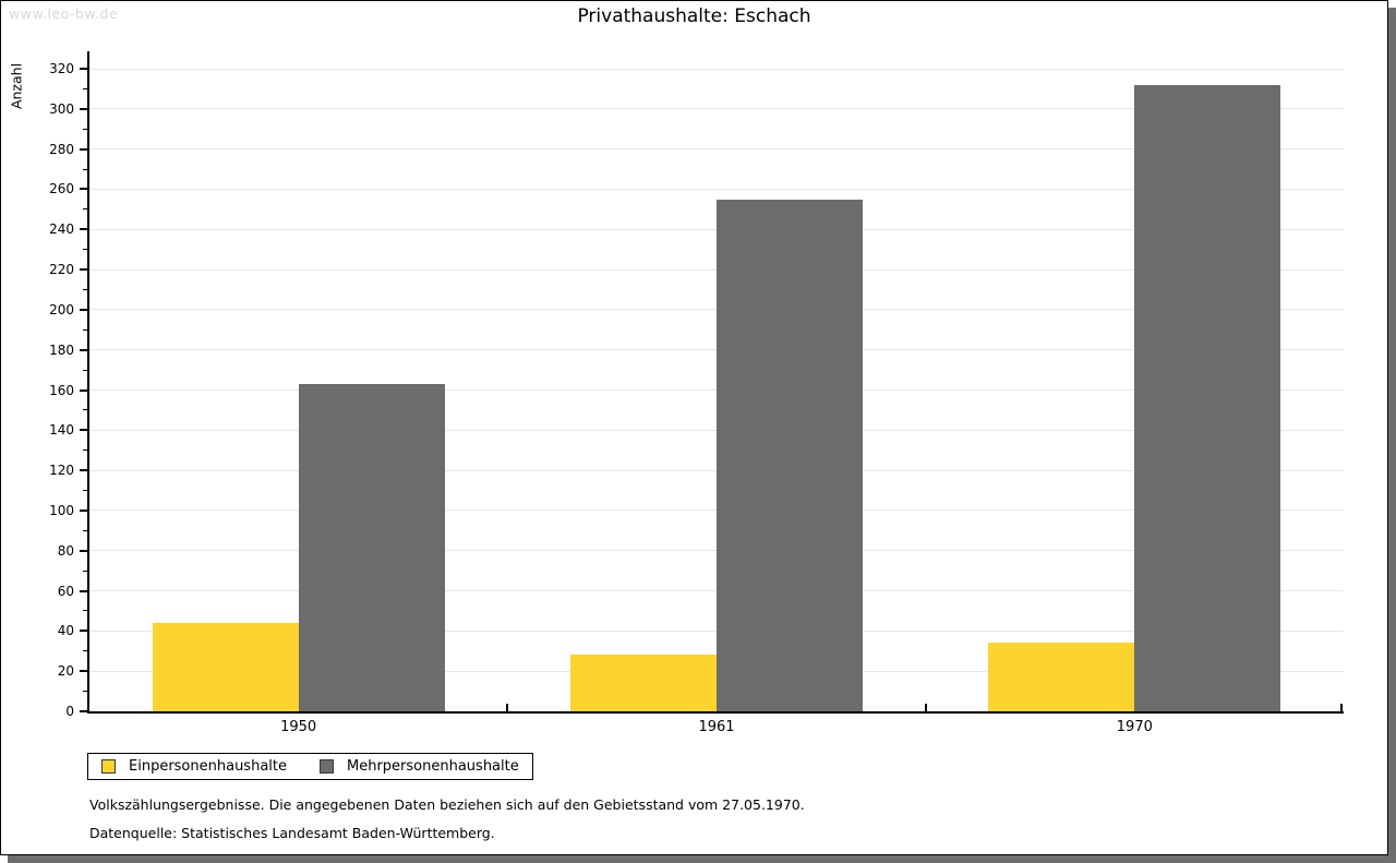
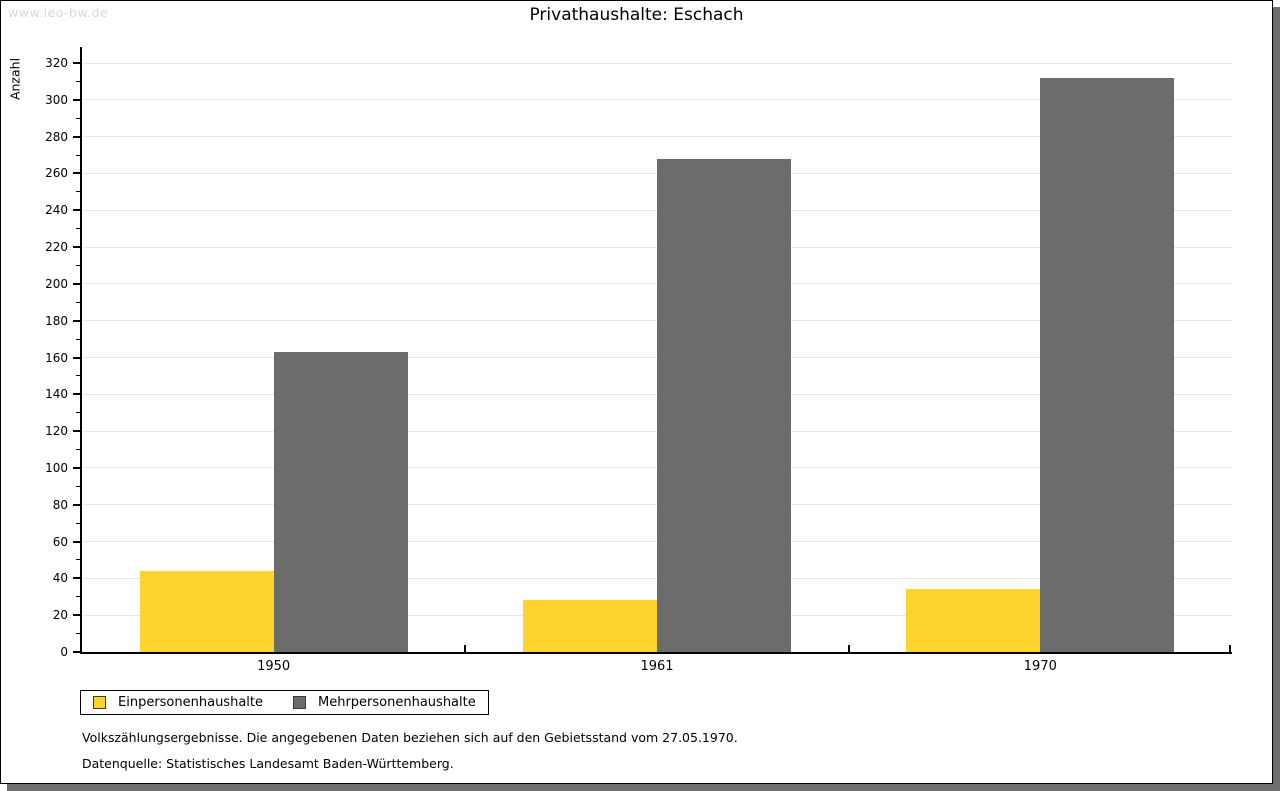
Mehrpersonenhaushalte/1961: 255 -> 268
